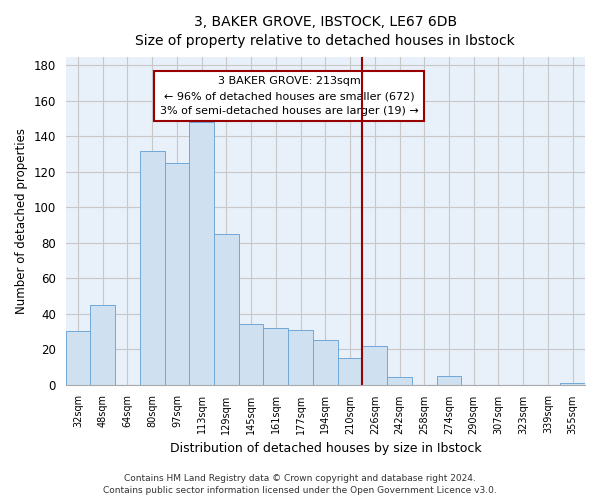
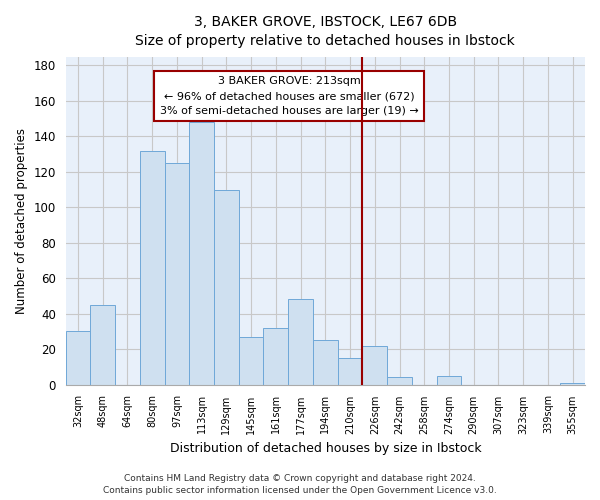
129sqm: 85 -> 110
145sqm: 34 -> 27
177sqm: 31 -> 48
